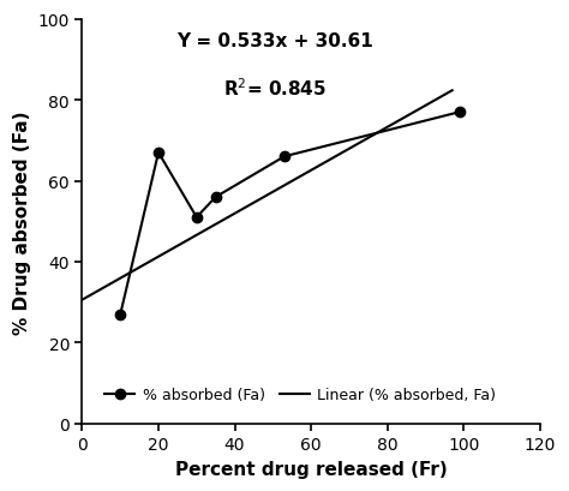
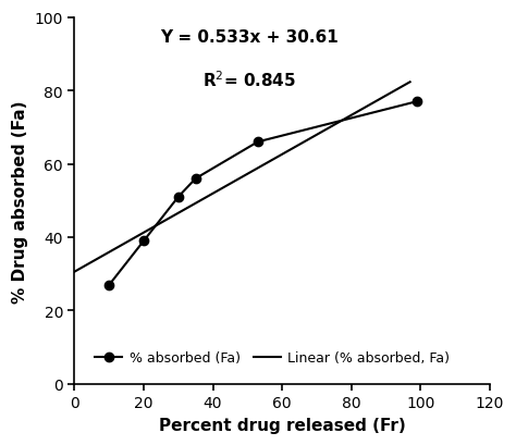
20: 67 -> 39
